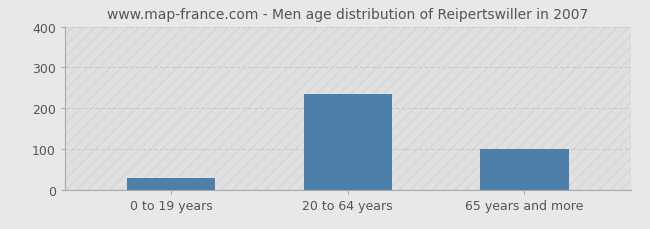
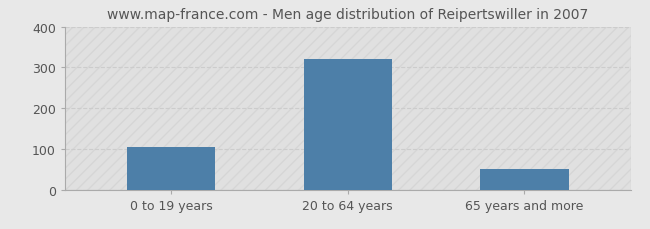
0 to 19 years: 30 -> 105
20 to 64 years: 235 -> 320
65 years and more: 100 -> 52
